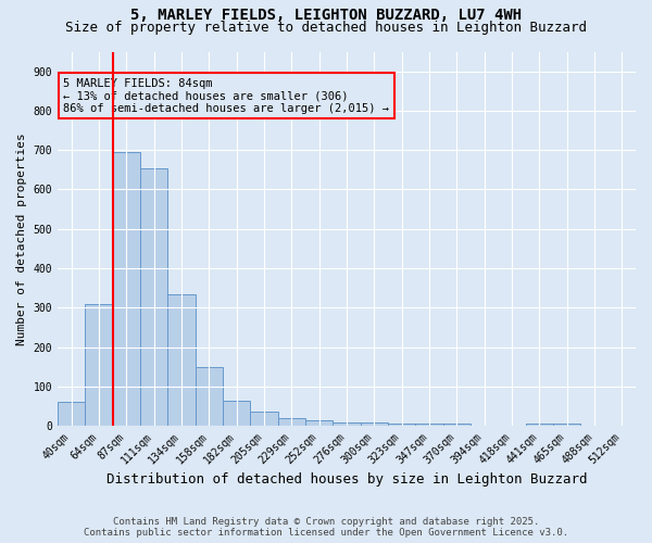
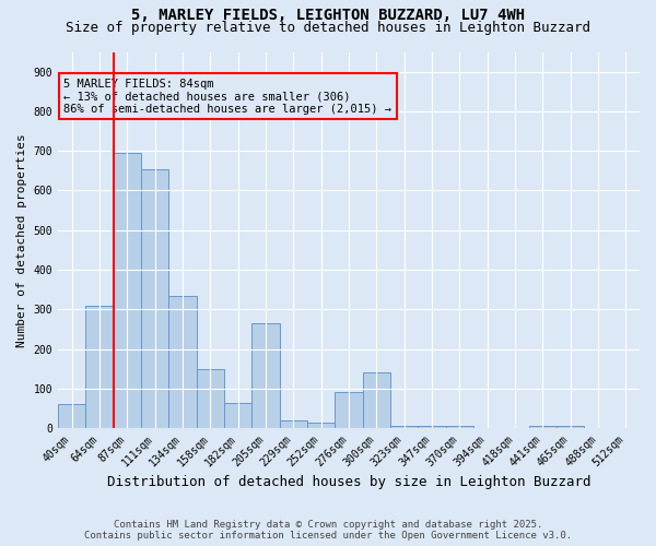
205sqm: 35 -> 265
276sqm: 8 -> 90
300sqm: 8 -> 140
